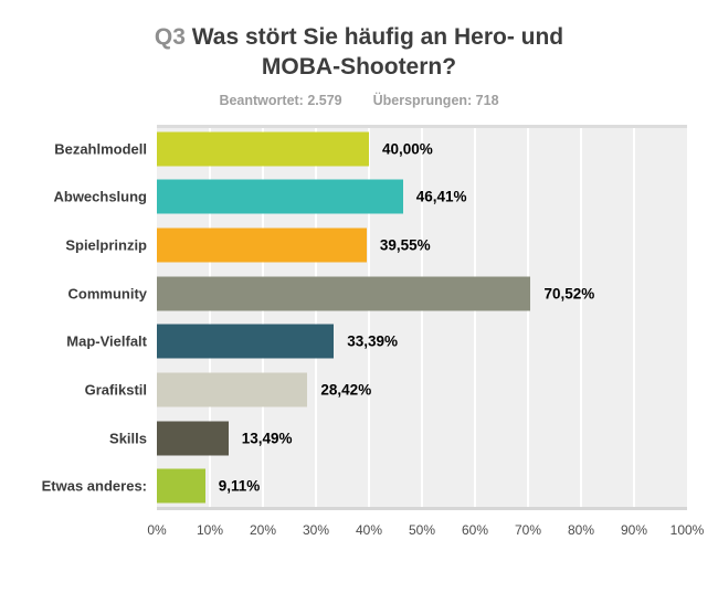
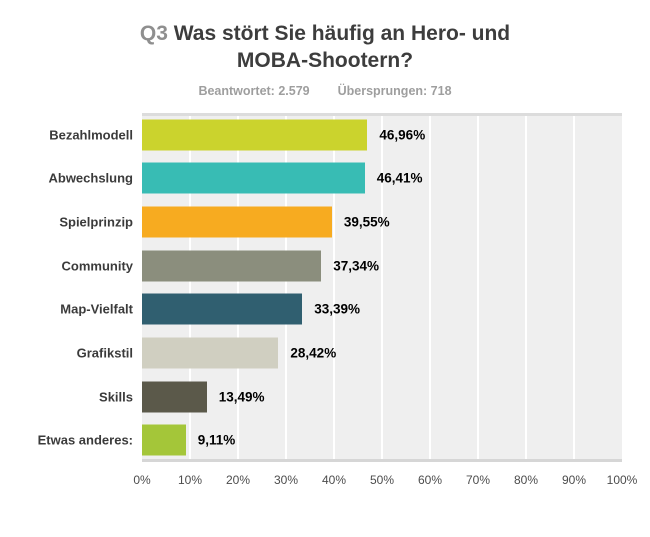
Bezahlmodell: 40,00% -> 46,96%
Community: 70,52% -> 37,34%
